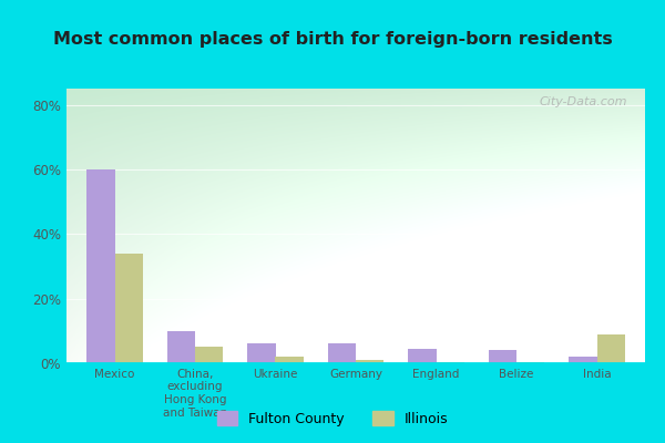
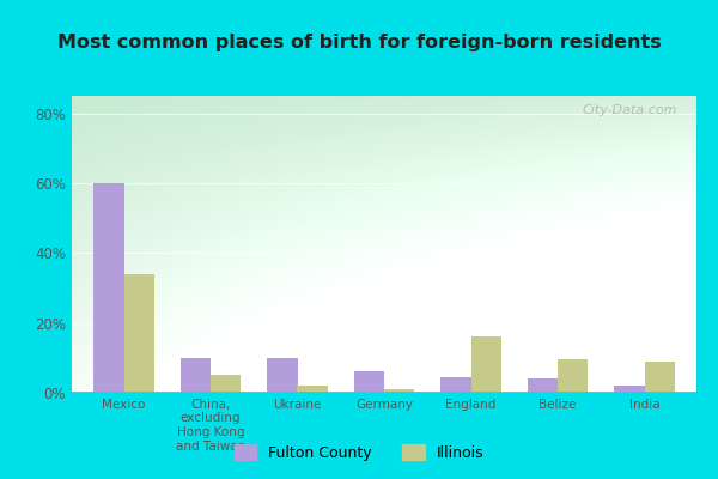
Fulton County/Ukraine: 6.0% -> 10.0%
Illinois/England: 0.5% -> 16.0%
Illinois/Belize: 0.5% -> 9.5%
